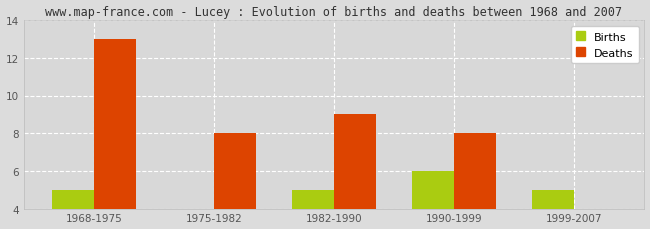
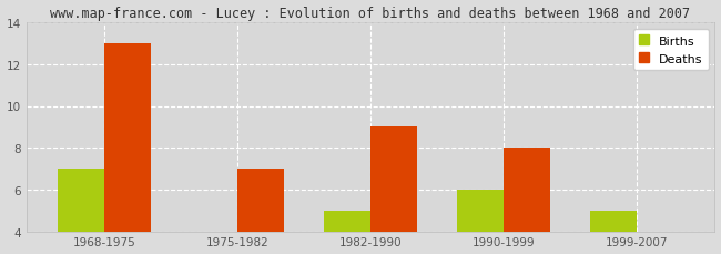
Births/1968-1975: 5 -> 7
Deaths/1975-1982: 8 -> 7
